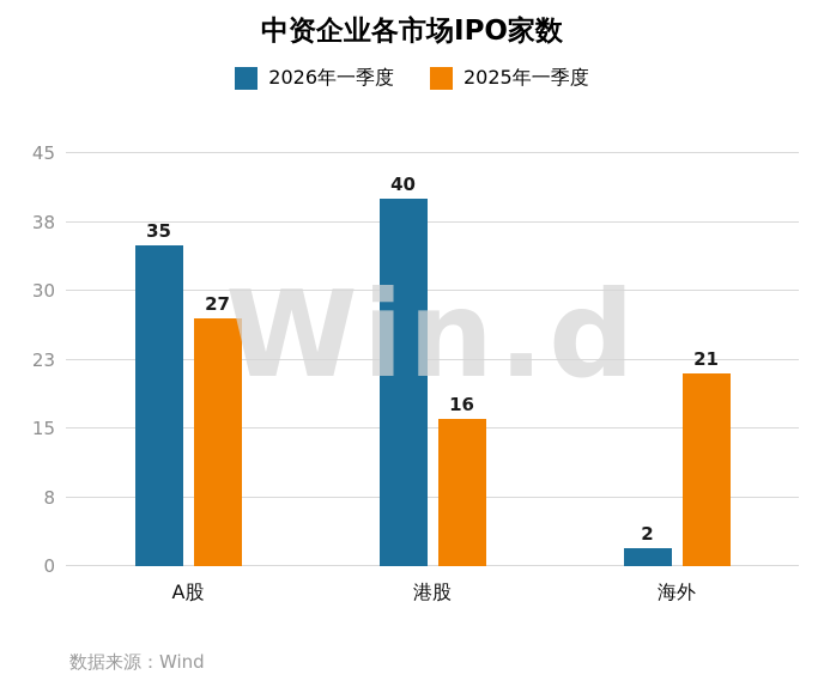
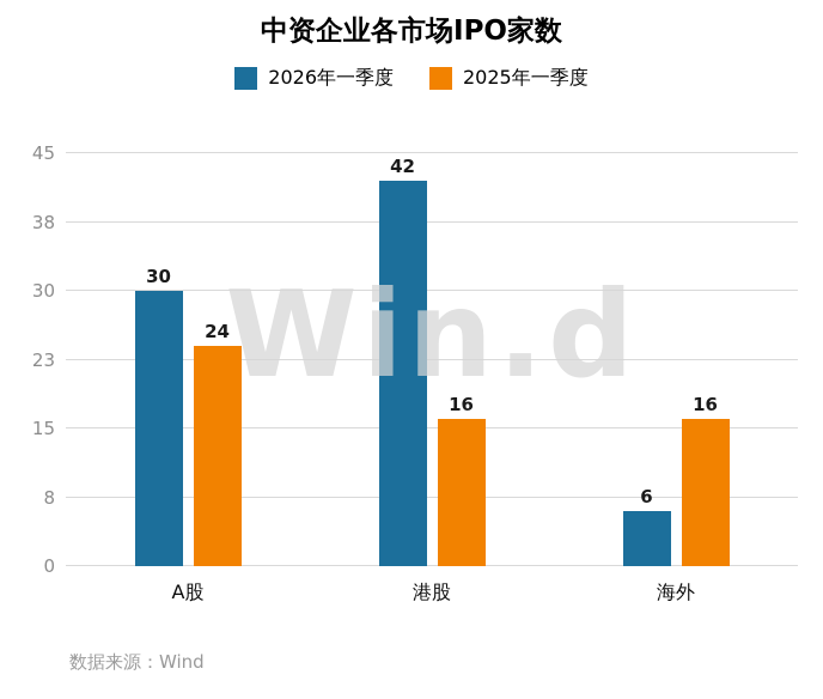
2026年一季度/A股: 35 -> 30
2025年一季度/A股: 27 -> 24
2026年一季度/港股: 40 -> 42
2026年一季度/海外: 2 -> 6
2025年一季度/海外: 21 -> 16
